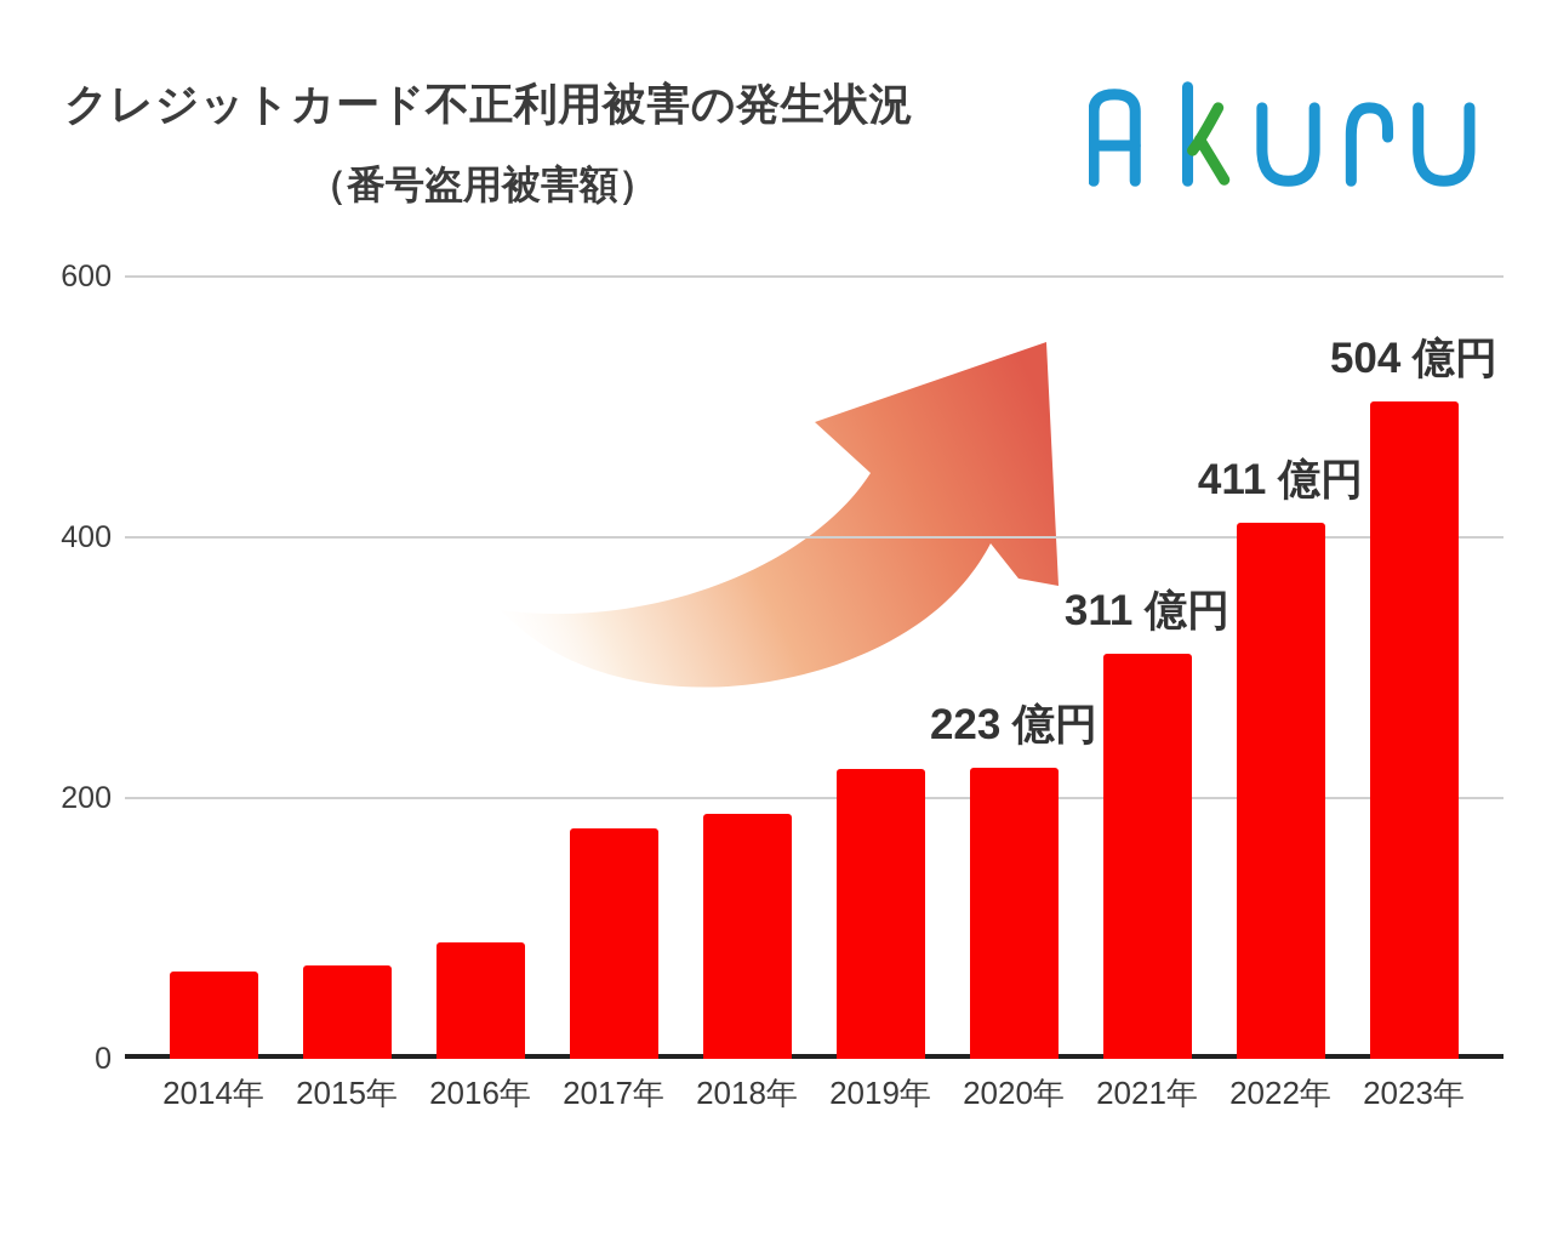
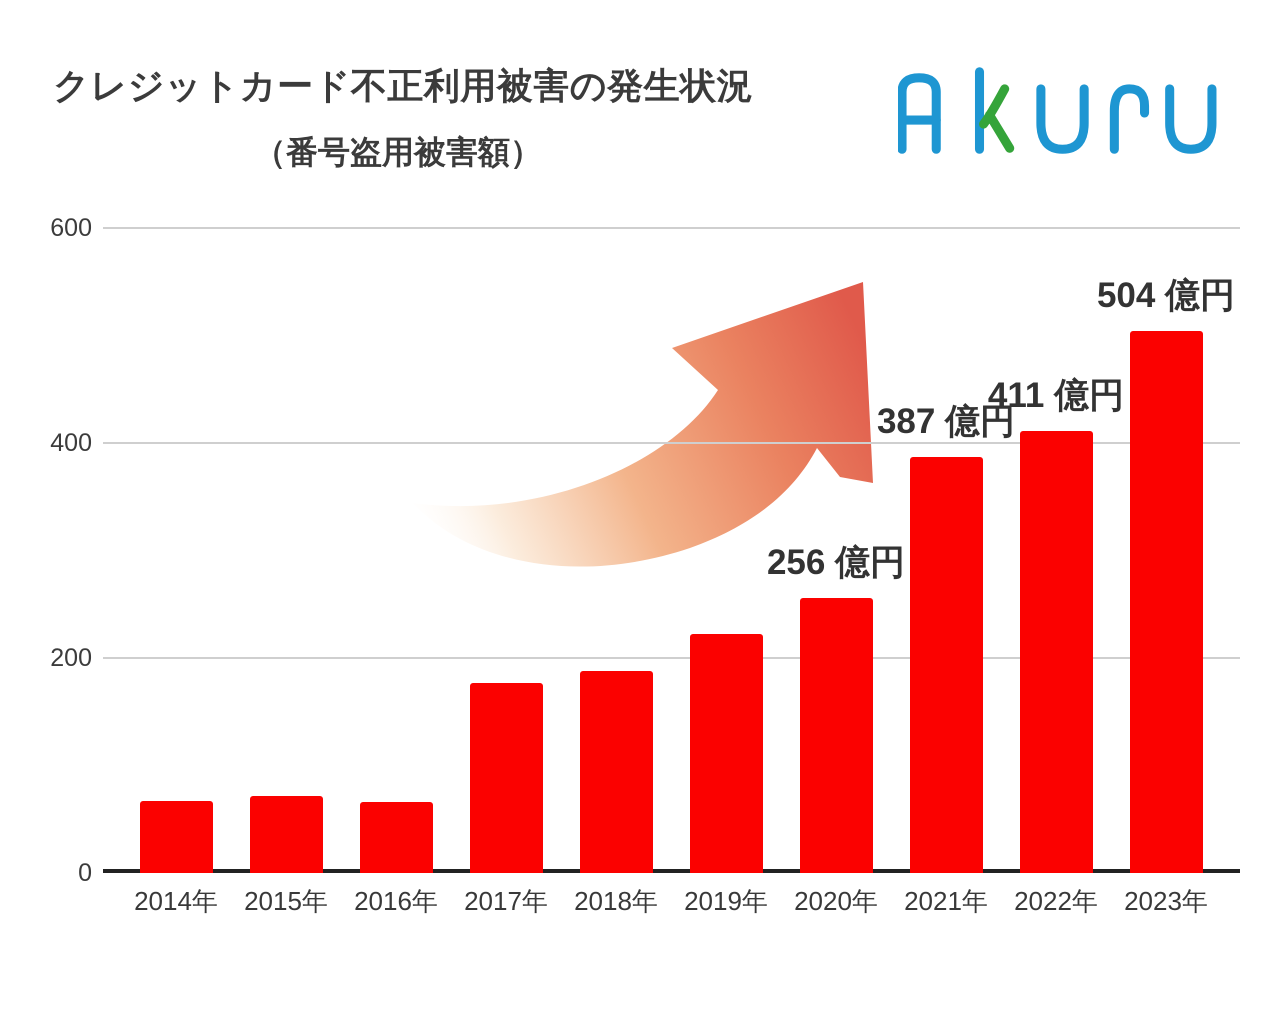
2016年: 89 -> 66
2020年: 223 -> 256
2021年: 311 -> 387
